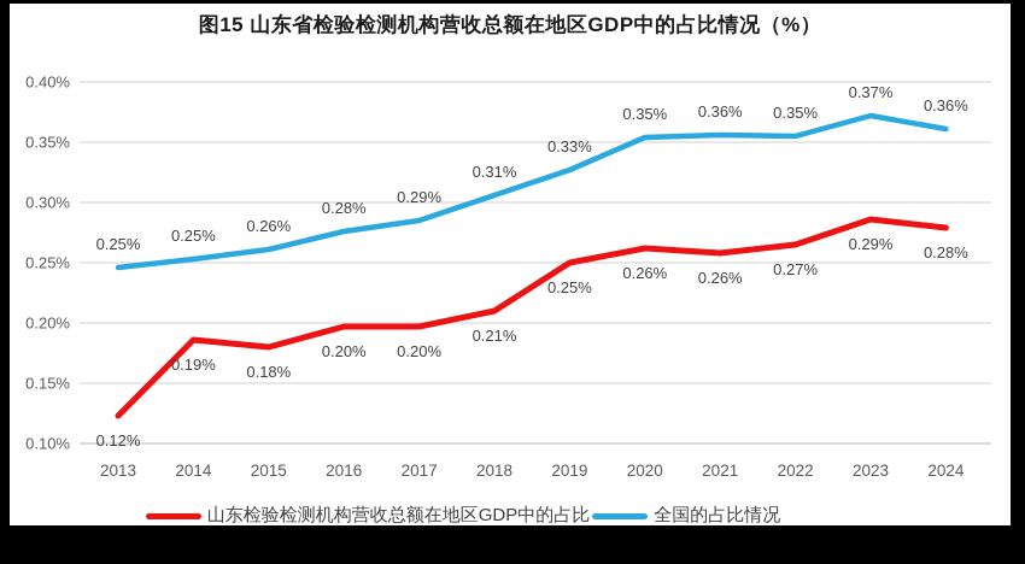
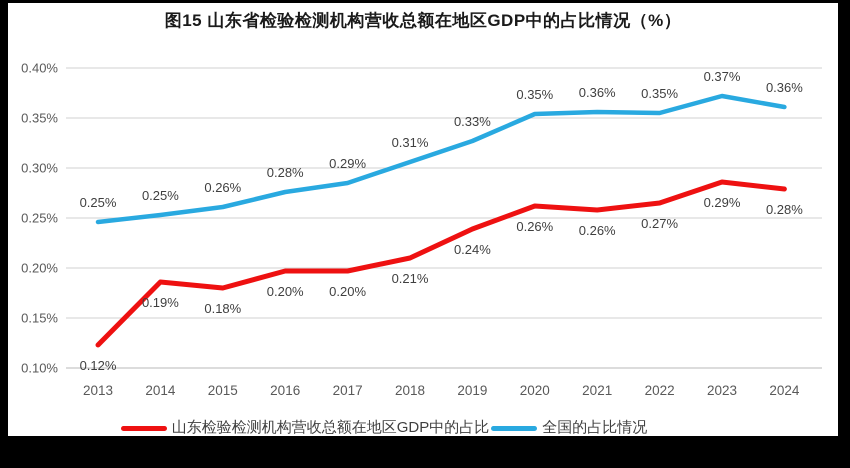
山东检验检测机构营收总额在地区GDP中的占比/2019: 0.25% -> 0.24%
